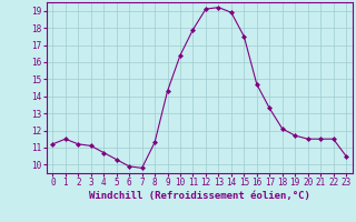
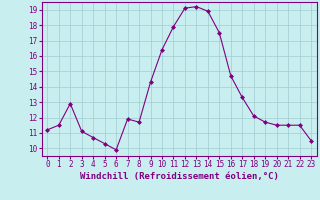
2: 11.2 -> 12.9
7: 9.8 -> 11.9
8: 11.3 -> 11.7
